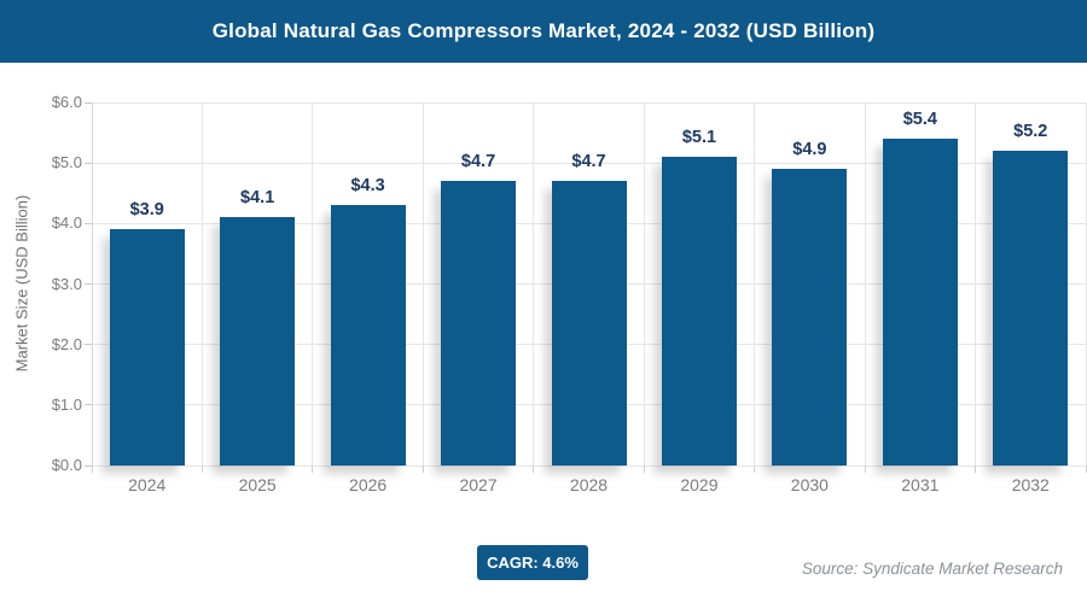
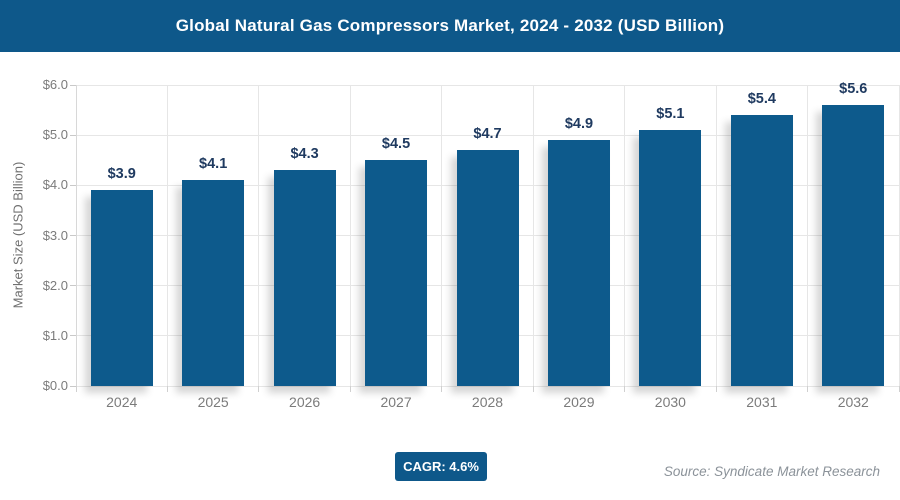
2027: $4.7 -> $4.5
2029: $5.1 -> $4.9
2030: $4.9 -> $5.1
2032: $5.2 -> $5.6
